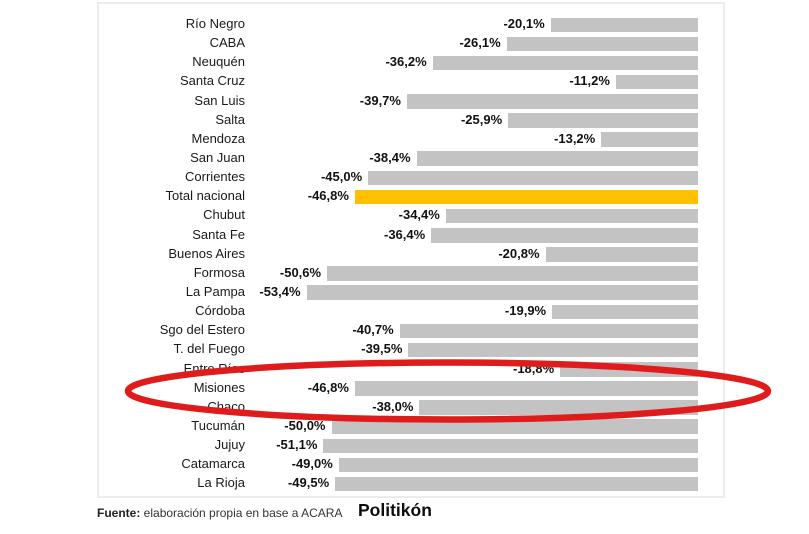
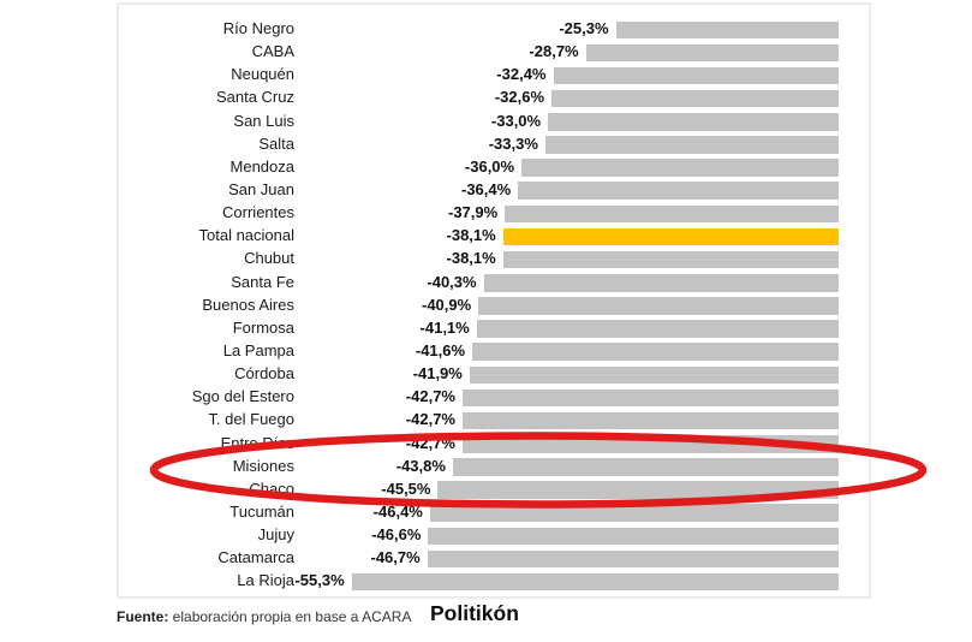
Río Negro: -20,1% -> -25,3%
CABA: -26,1% -> -28,7%
Neuquén: -36,2% -> -32,4%
Santa Cruz: -11,2% -> -32,6%
San Luis: -39,7% -> -33,0%
Salta: -25,9% -> -33,3%
Mendoza: -13,2% -> -36,0%
San Juan: -38,4% -> -36,4%
Corrientes: -45,0% -> -37,9%
Total nacional: -46,8% -> -38,1%
Chubut: -34,4% -> -38,1%
Santa Fe: -36,4% -> -40,3%
Buenos Aires: -20,8% -> -40,9%
Formosa: -50,6% -> -41,1%
La Pampa: -53,4% -> -41,6%
Córdoba: -19,9% -> -41,9%
Sgo del Estero: -40,7% -> -42,7%
T. del Fuego: -39,5% -> -42,7%
Entre Ríos: -18,8% -> -42,7%
Misiones: -46,8% -> -43,8%
Chaco: -38,0% -> -45,5%
Tucumán: -50,0% -> -46,4%
Jujuy: -51,1% -> -46,6%
Catamarca: -49,0% -> -46,7%
La Rioja: -49,5% -> -55,3%
